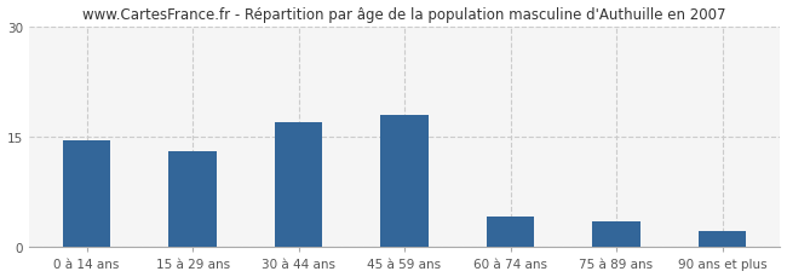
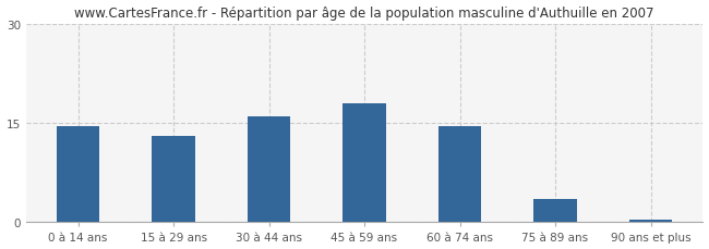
30 à 44 ans: 17.0 -> 16.0
60 à 74 ans: 4.2 -> 14.5
90 ans et plus: 2.2 -> 0.4
